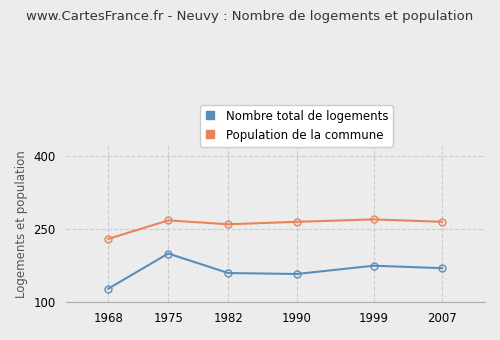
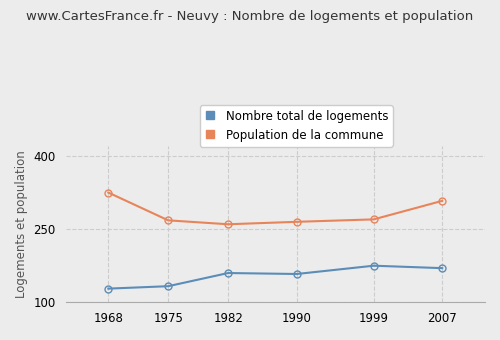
Population de la commune/1968: 230 -> 325
Nombre total de logements/1975: 200 -> 133
Population de la commune/2007: 265 -> 308
